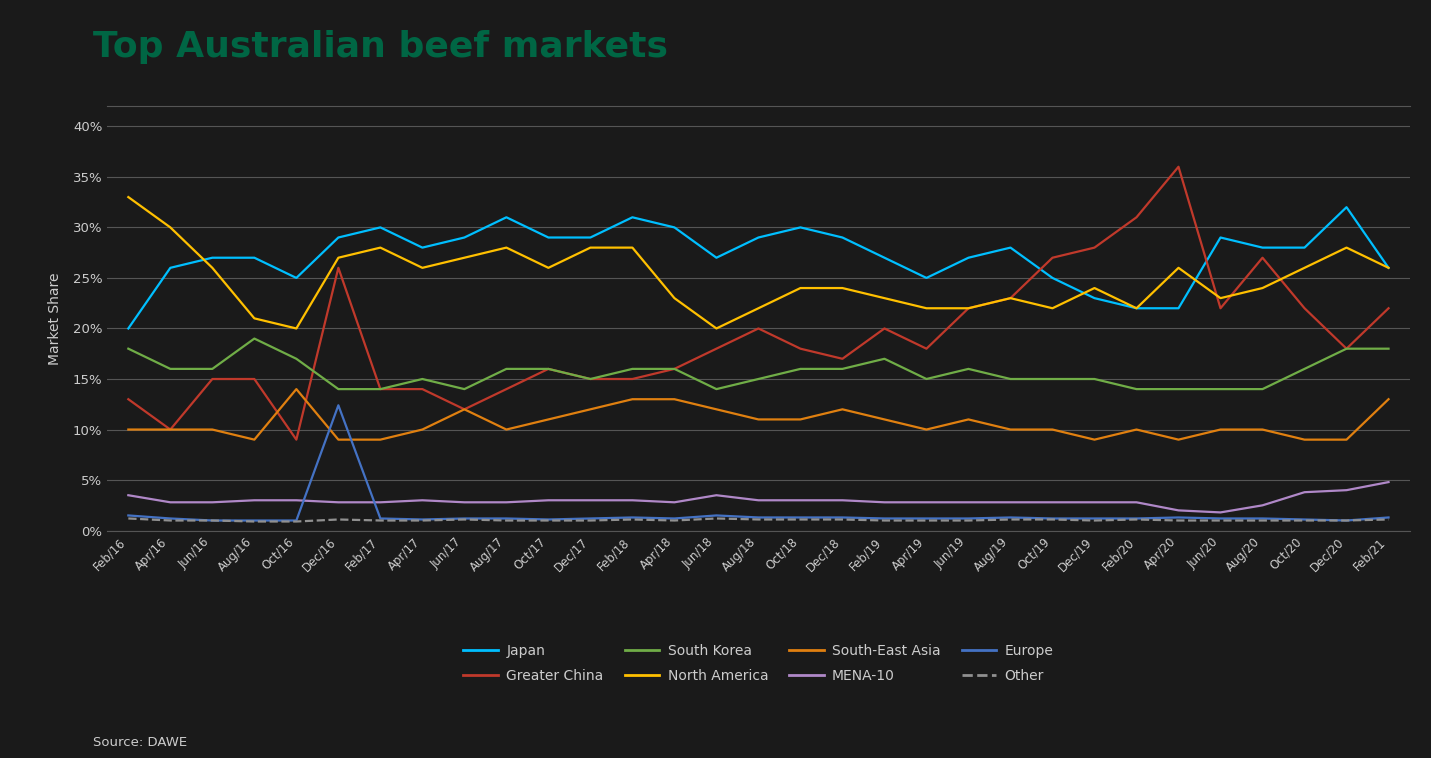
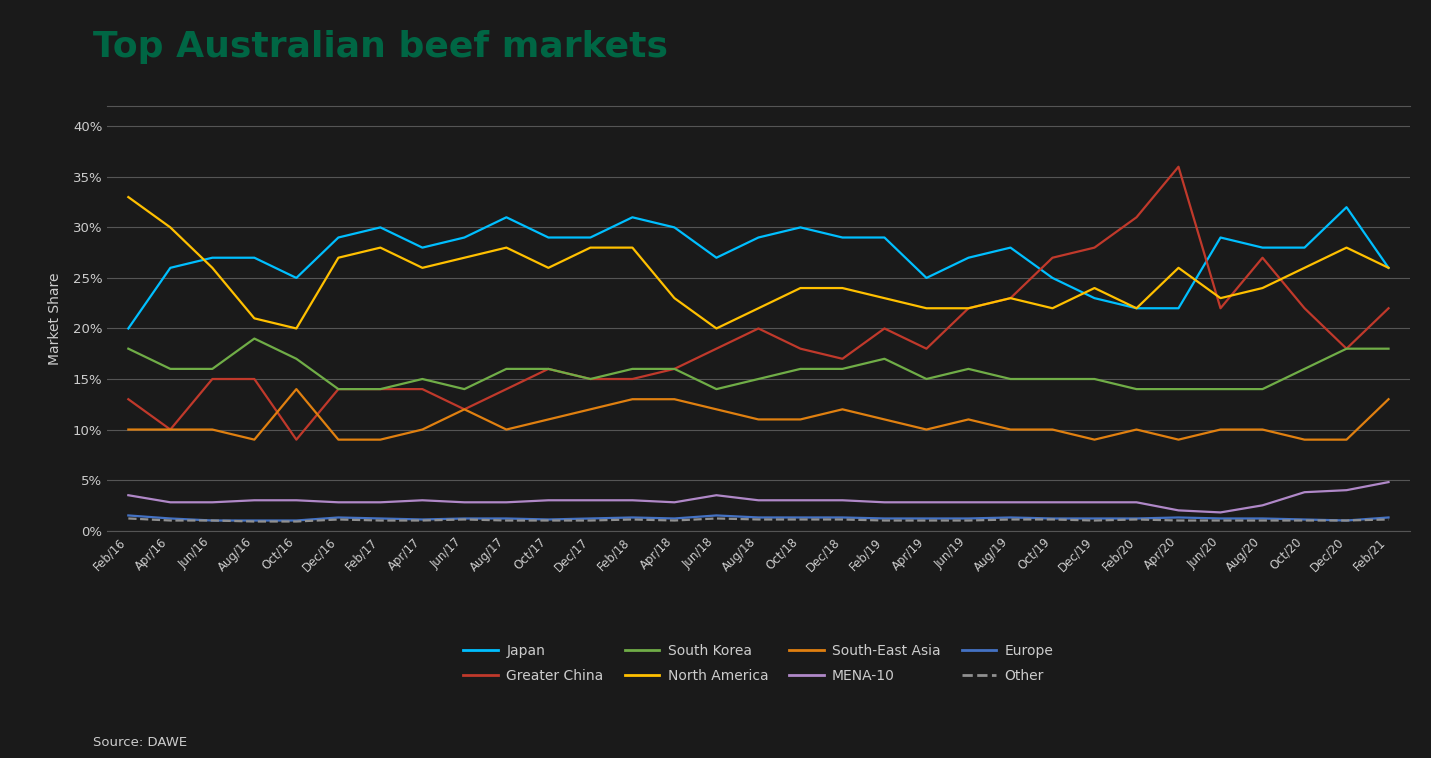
Greater China/Dec/16: 26% -> 14%
Europe/Dec/16: 12.4% -> 1.3%
Japan/Feb/19: 27% -> 29%
